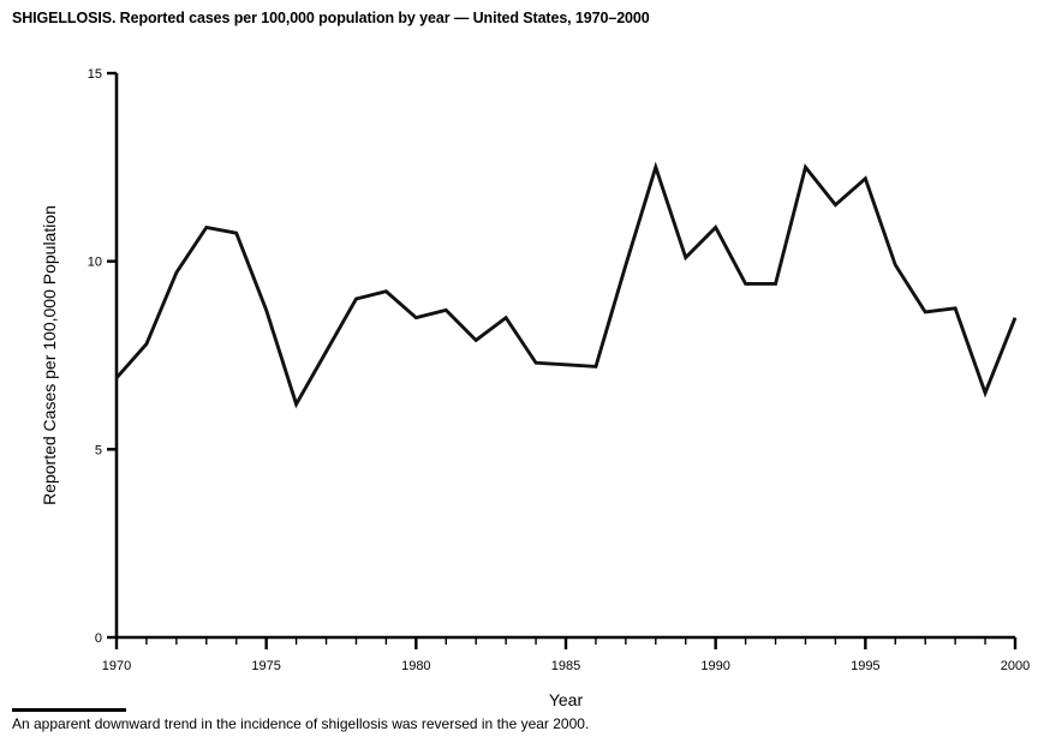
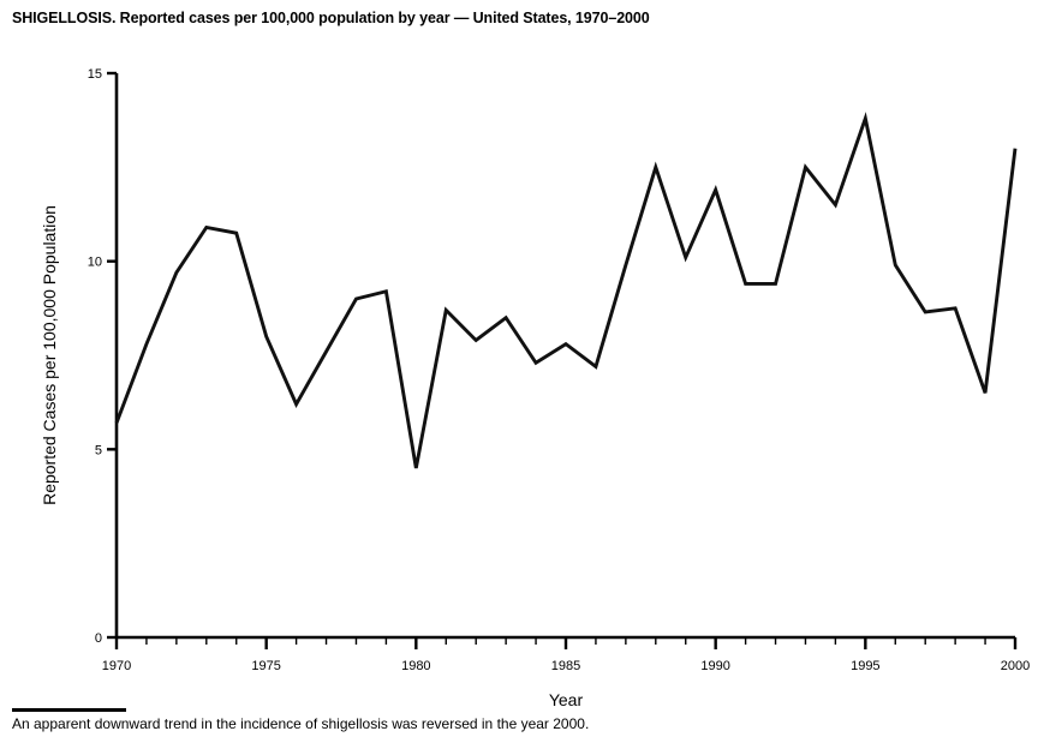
1970: 6.9 -> 5.7
1975: 8.7 -> 8.0
1980: 8.5 -> 4.5
1985: 7.2 -> 7.8
1990: 10.9 -> 11.9
1995: 12.2 -> 13.8
2000: 8.5 -> 13.0
